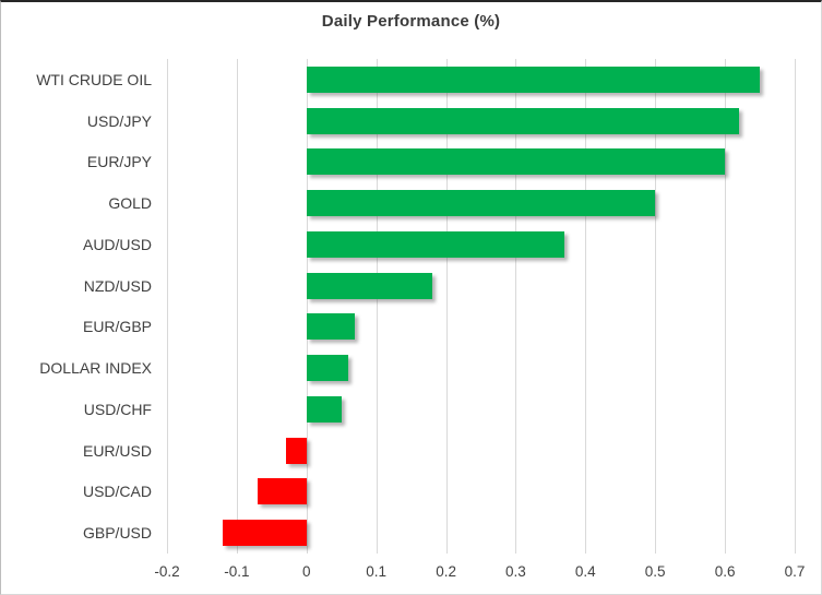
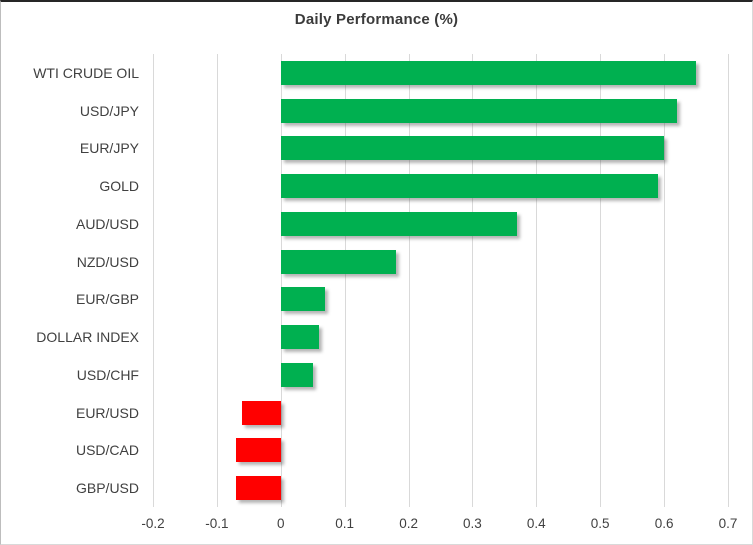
GOLD: 0.50 -> 0.59
EUR/USD: -0.03 -> -0.06
GBP/USD: -0.12 -> -0.07
